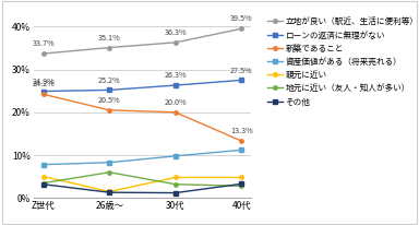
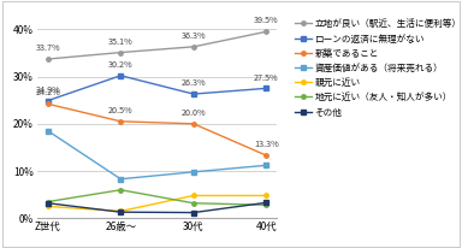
資産価値がある（将来売れる）/Z世代: 7.8% -> 18.5%
親元に近い/Z世代: 5.0% -> 2.5%
ローンの返済に無理がない/26歳〜: 25.2% -> 30.2%
